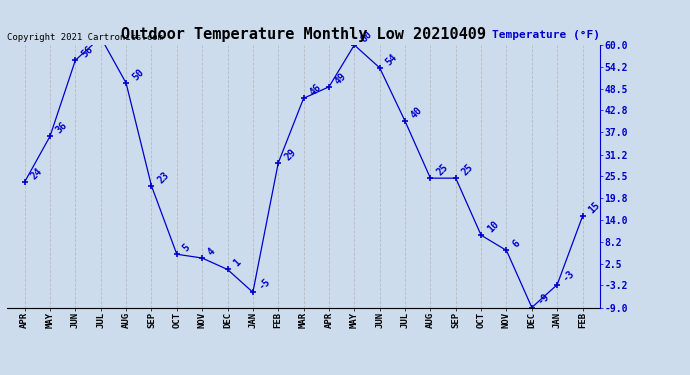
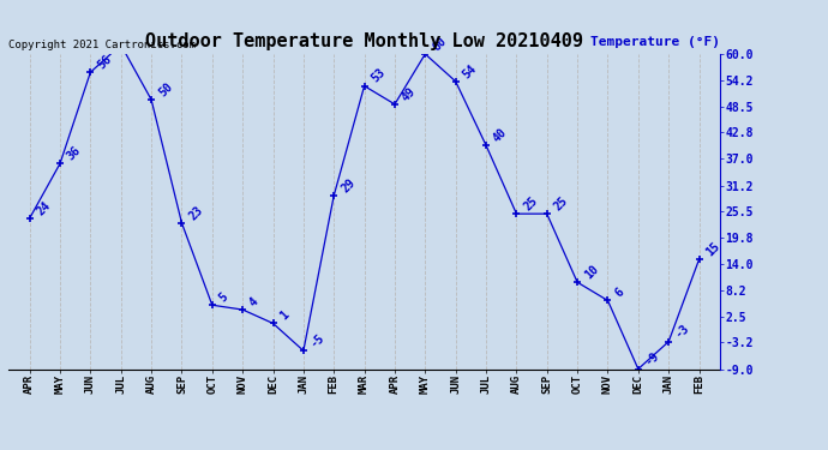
MAR: 46 -> 53
